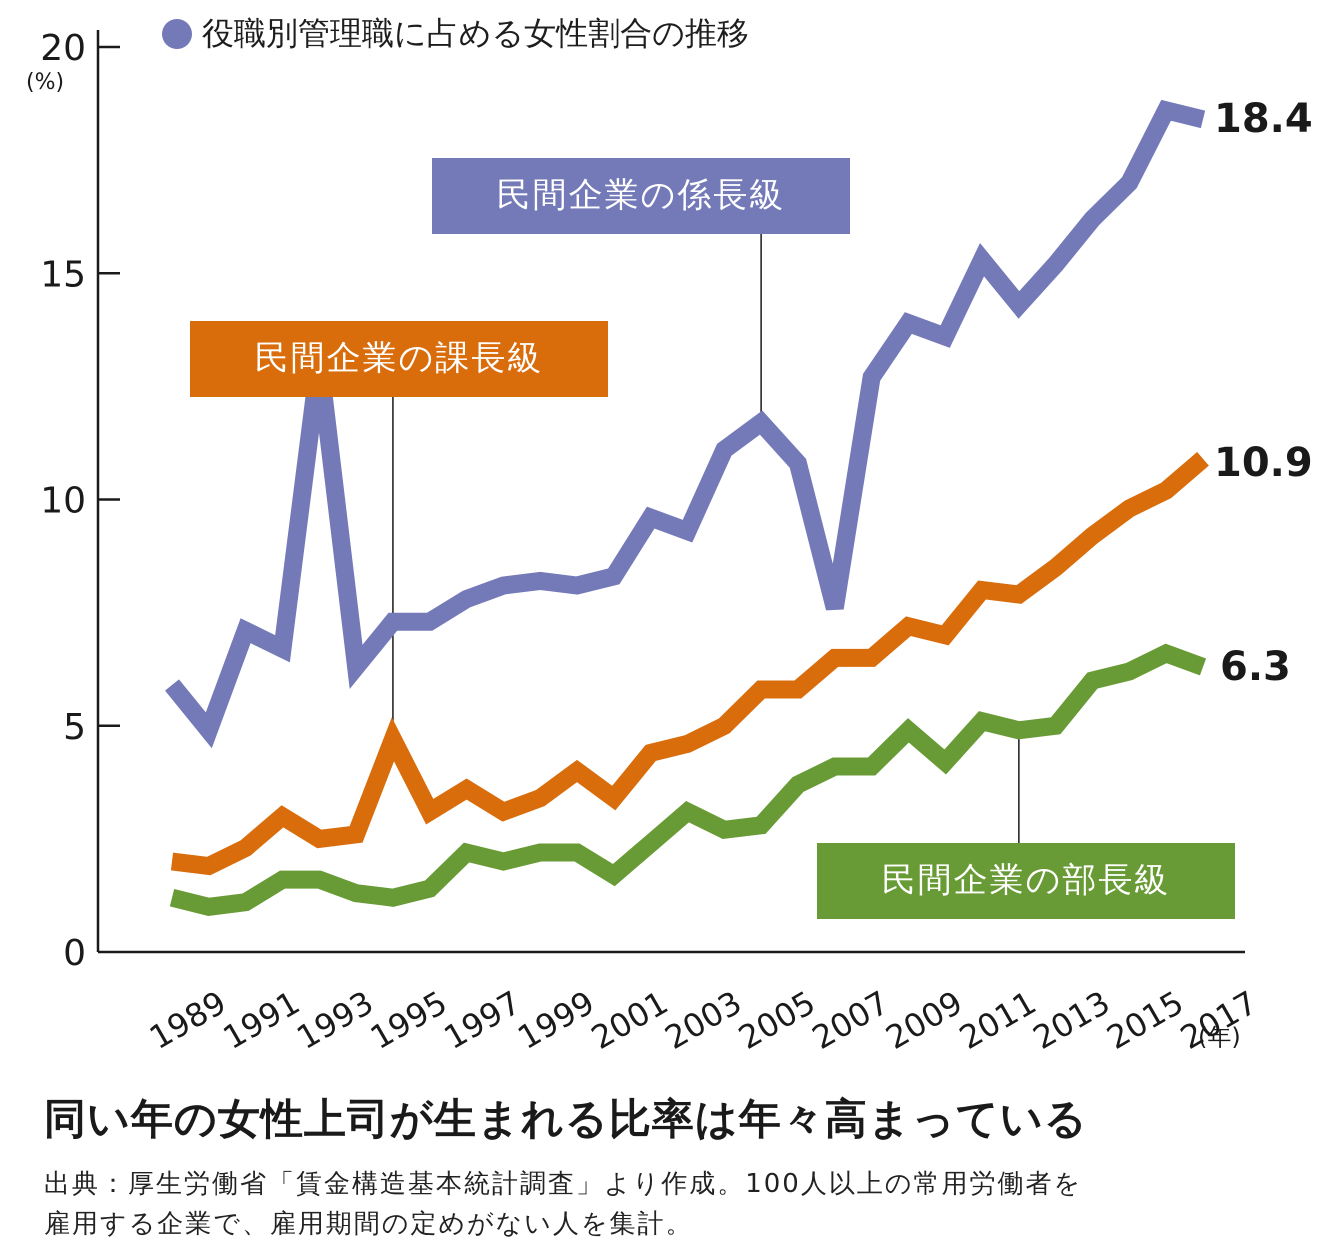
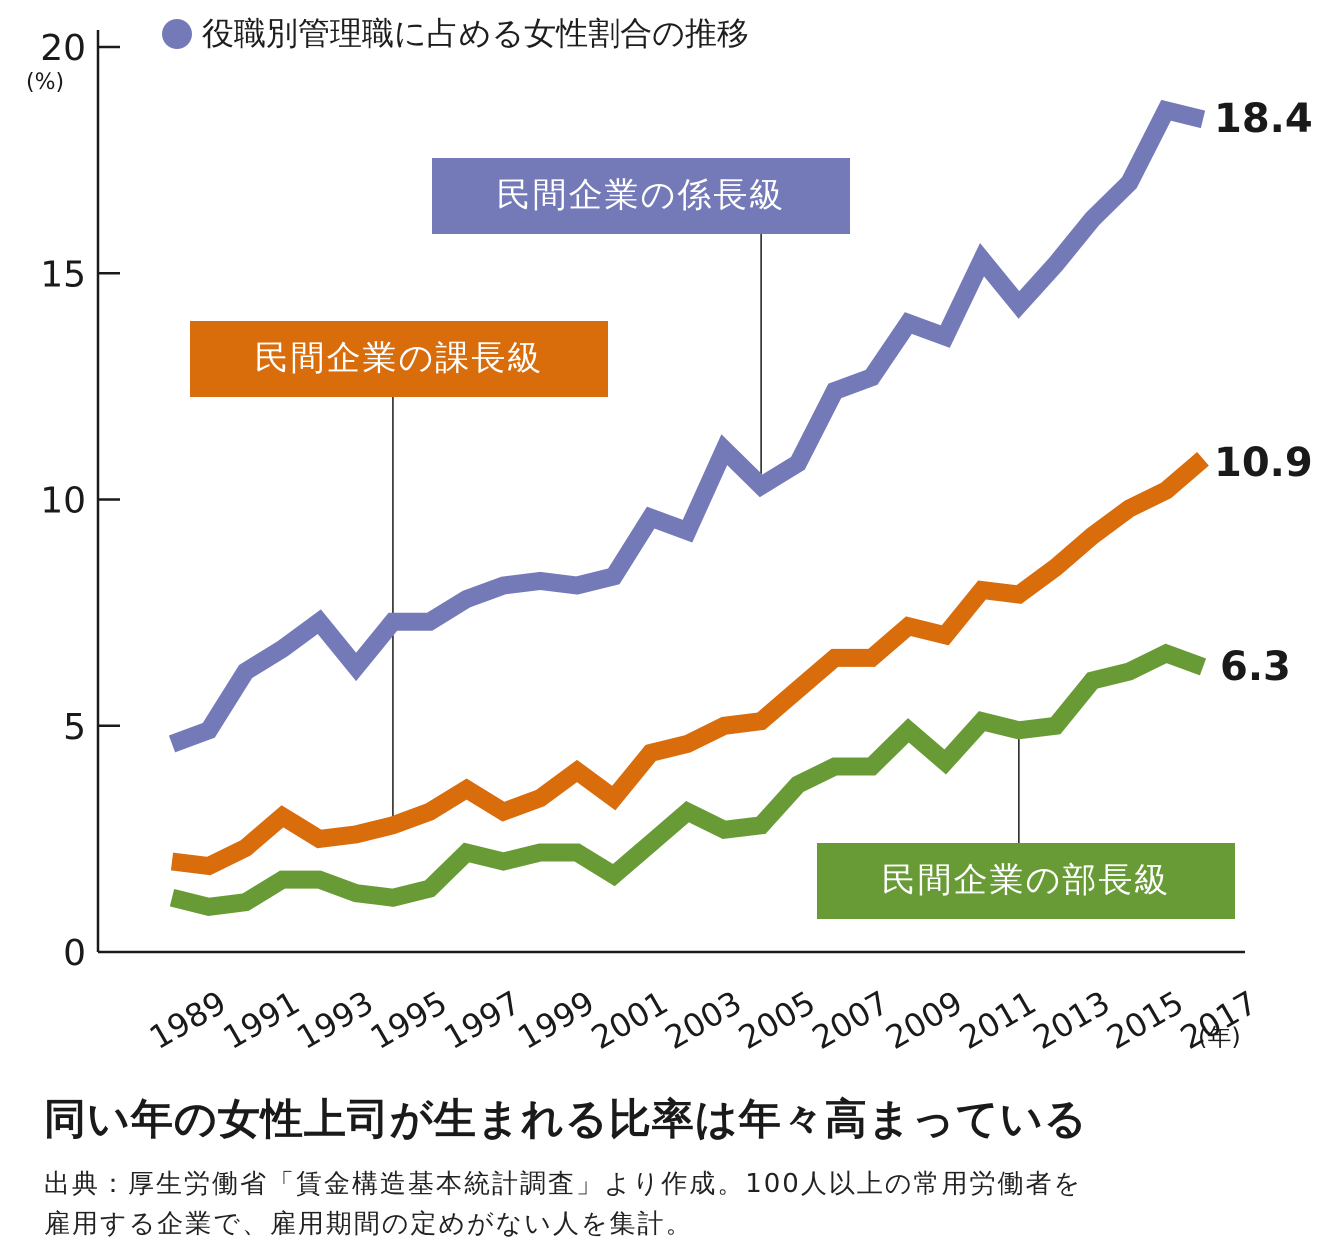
民間企業の係長級/1989: 5.9 -> 4.6
民間企業の係長級/1991: 7.1 -> 6.2
民間企業の係長級/1993: 13.1 -> 7.3
民間企業の課長級/1995: 4.7 -> 2.8
民間企業の係長級/2005: 11.7 -> 10.3
民間企業の課長級/2005: 5.8 -> 5.1
民間企業の係長級/2007: 7.6 -> 12.4
